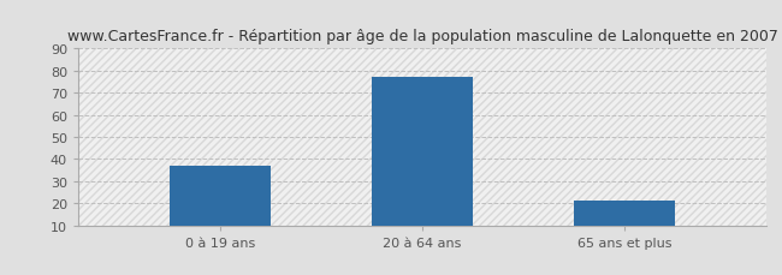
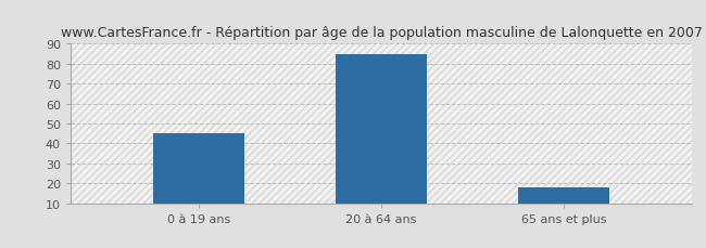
0 à 19 ans: 37 -> 45
20 à 64 ans: 77 -> 85
65 ans et plus: 21 -> 18
